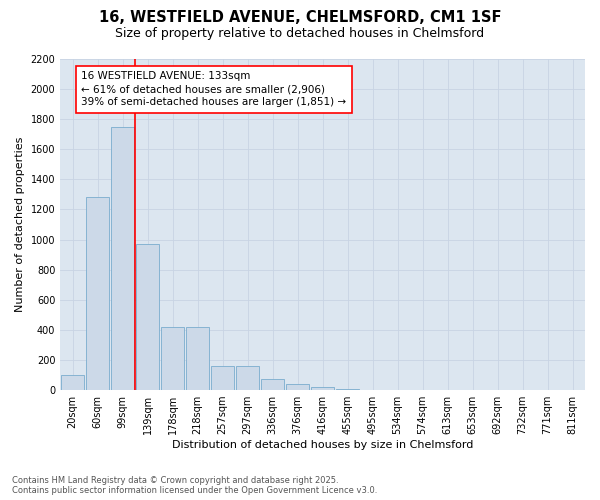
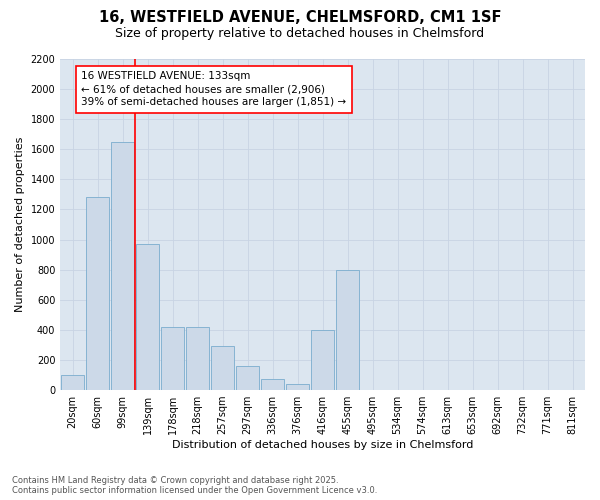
99sqm: 1750 -> 1650
257sqm: 160 -> 290
416sqm: 20 -> 400
455sqm: 0 -> 800
